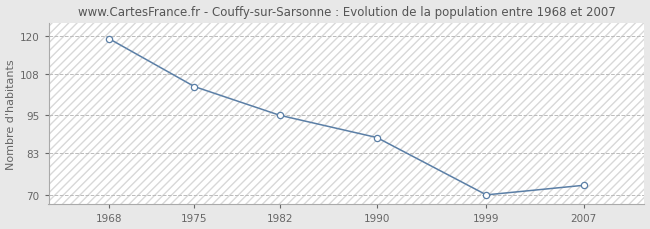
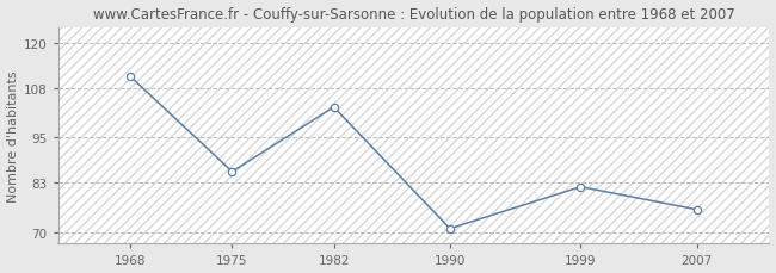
1968: 119 -> 111
1975: 104 -> 86
1982: 95 -> 103
1990: 88 -> 71
1999: 70 -> 82
2007: 73 -> 76
